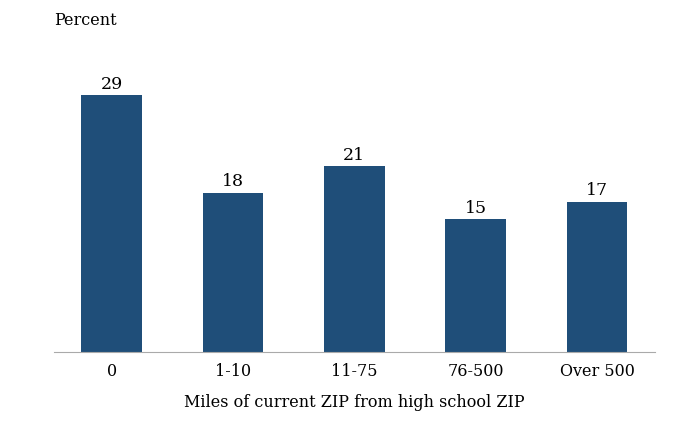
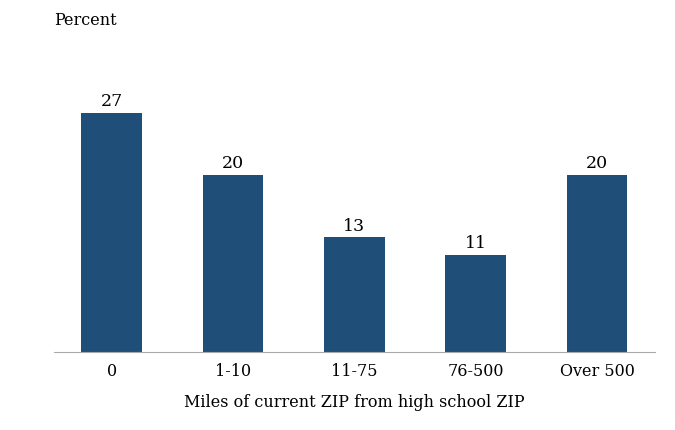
0: 29 -> 27
1-10: 18 -> 20
11-75: 21 -> 13
76-500: 15 -> 11
Over 500: 17 -> 20
